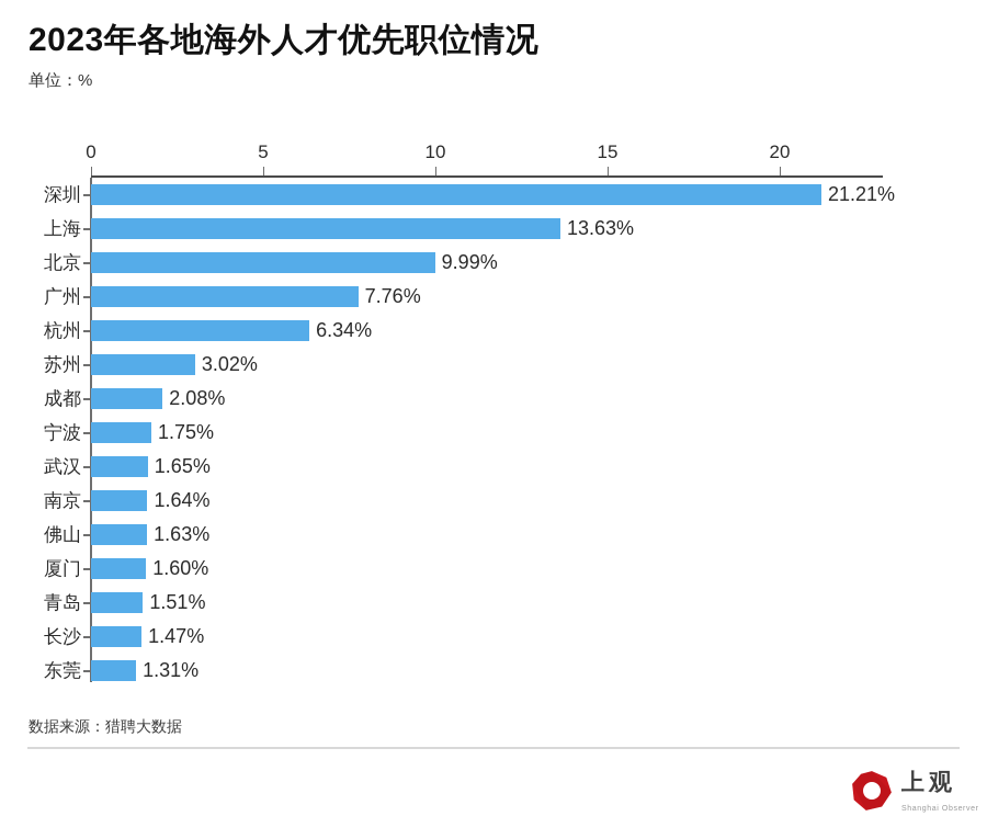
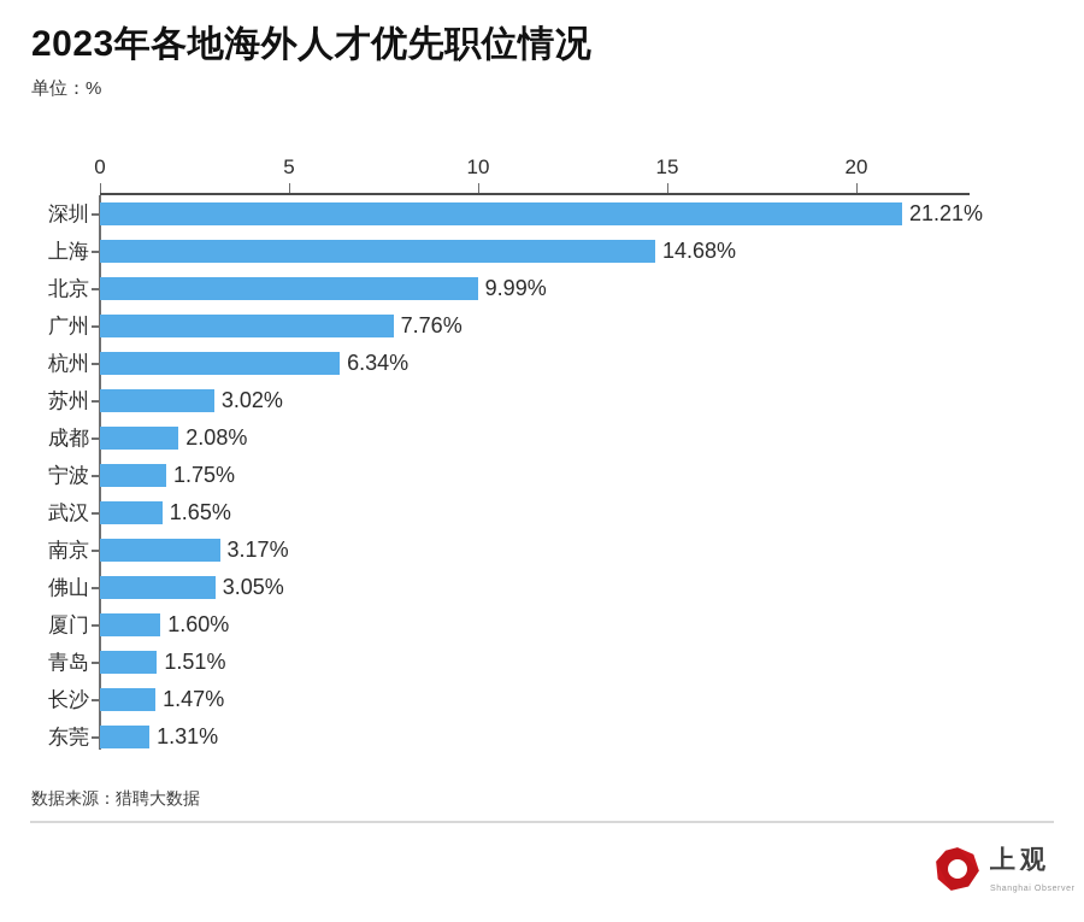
上海: 13.63% -> 14.68%
南京: 1.64% -> 3.17%
佛山: 1.63% -> 3.05%
